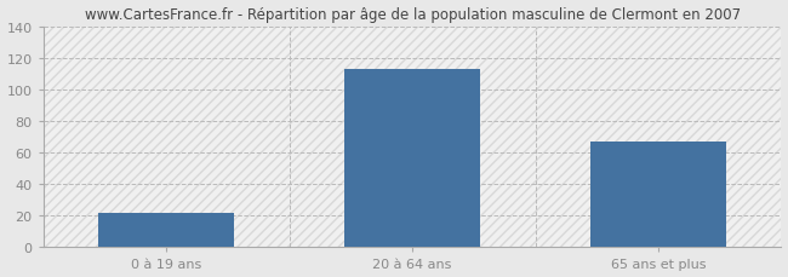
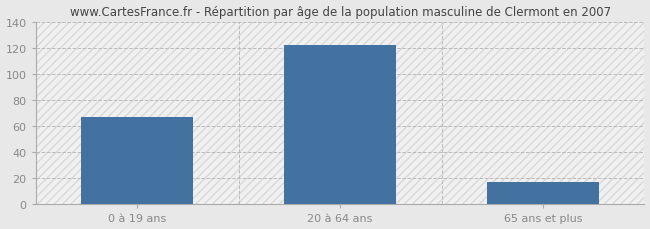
0 à 19 ans: 22 -> 67
20 à 64 ans: 113 -> 122
65 ans et plus: 67 -> 17
